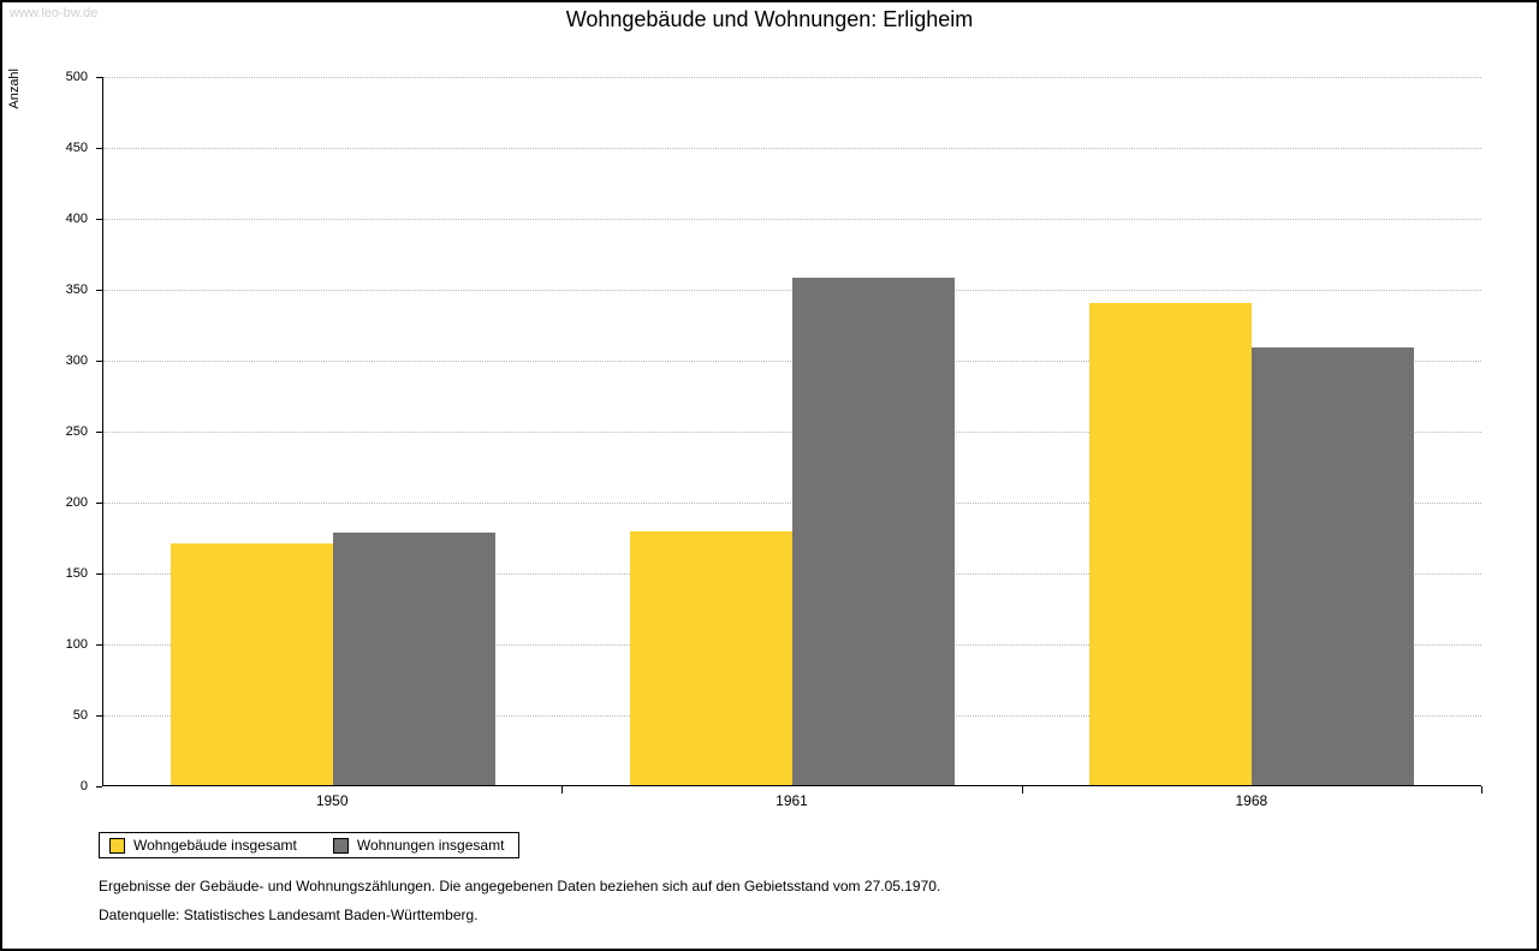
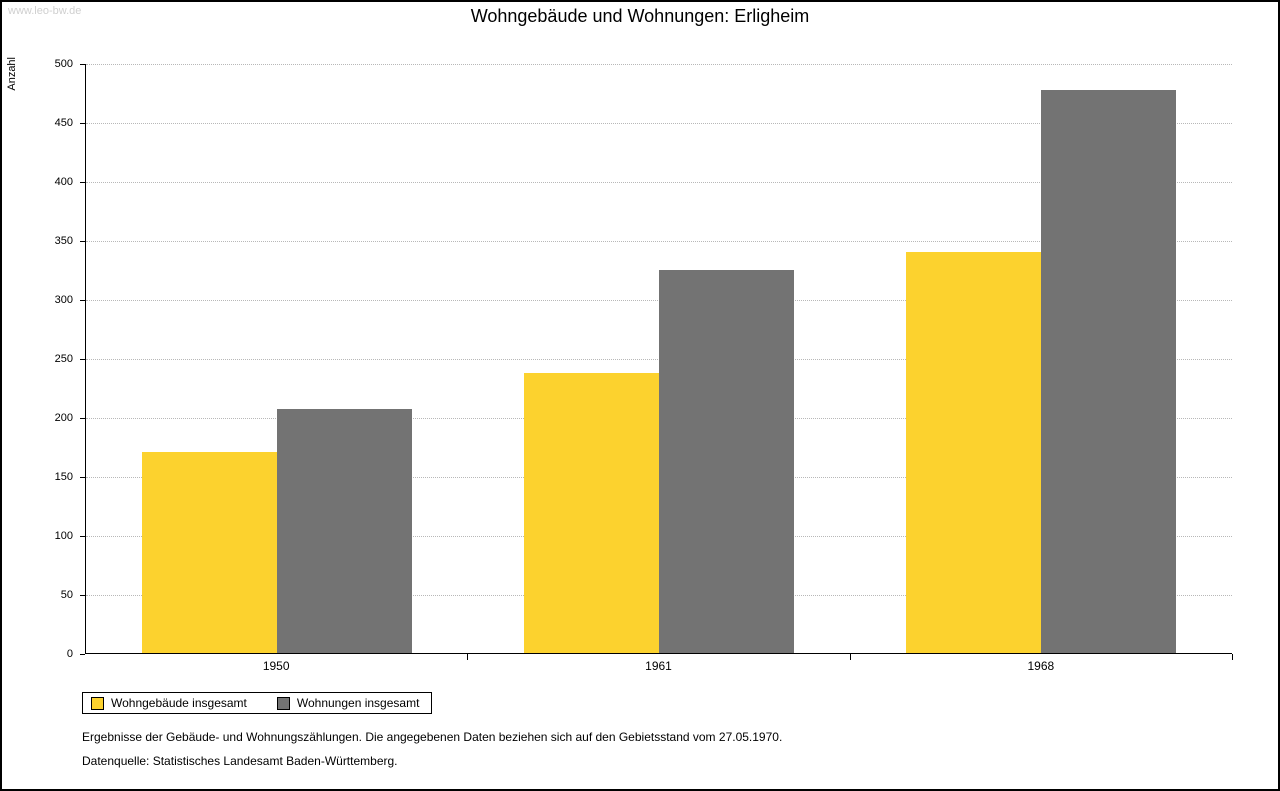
Wohnungen insgesamt/1950: 178 -> 207
Wohngebäude insgesamt/1961: 179 -> 238
Wohnungen insgesamt/1961: 358 -> 325
Wohnungen insgesamt/1968: 309 -> 478
